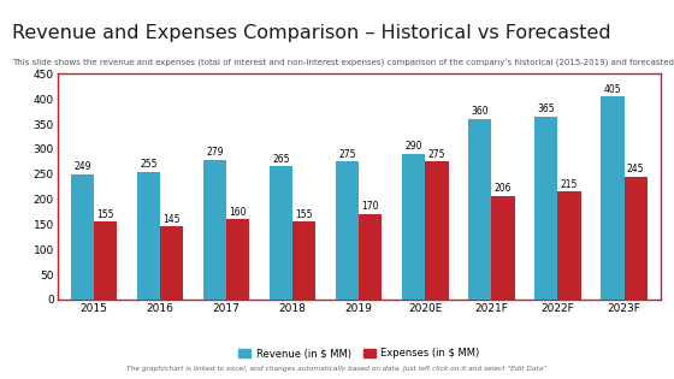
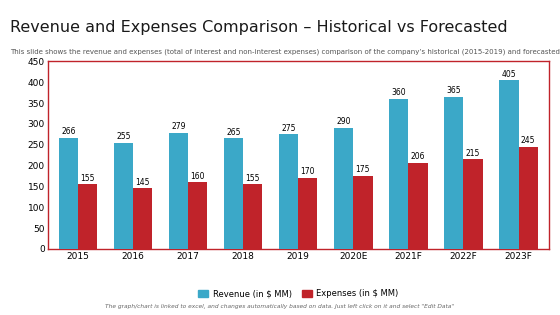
Revenue (in $ MM)/2015: 249 -> 266
Expenses (in $ MM)/2020E: 275 -> 175
